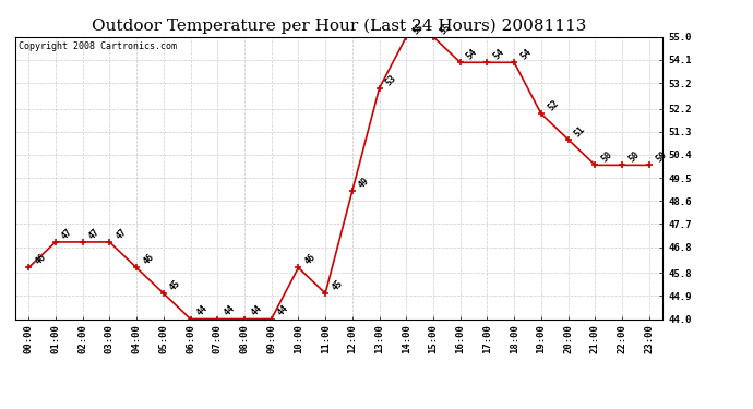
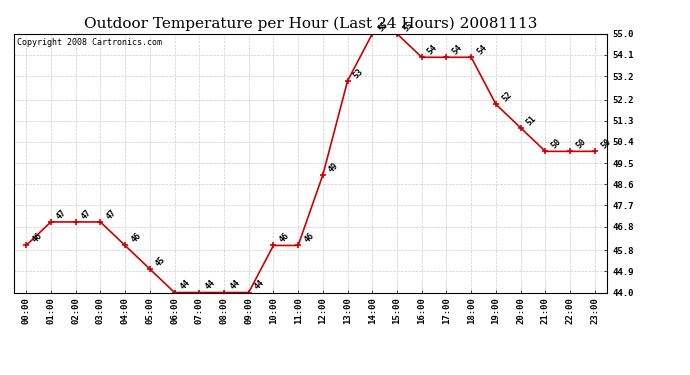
11:00: 45 -> 46
